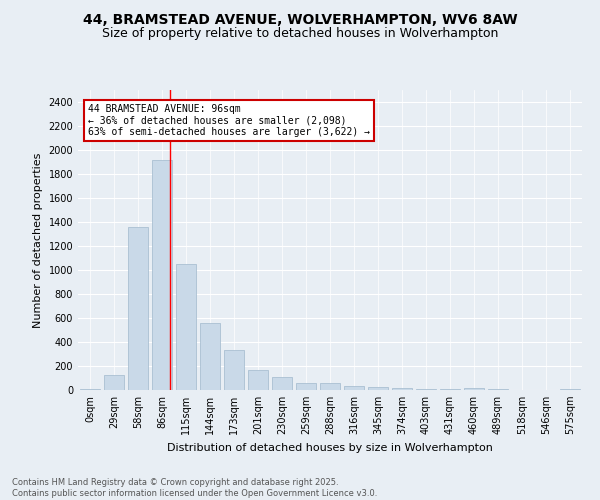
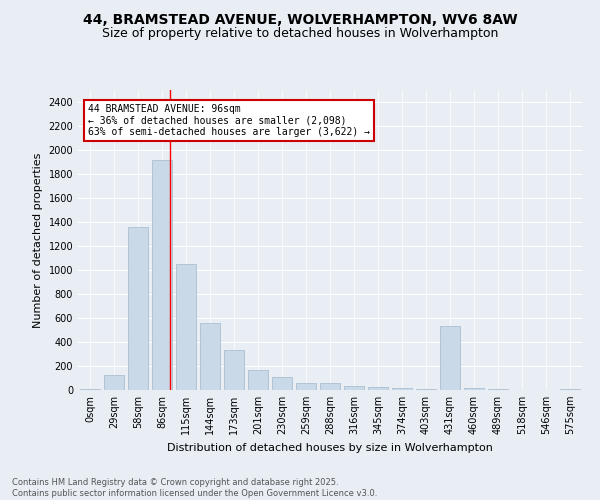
431sqm: 0 -> 530
